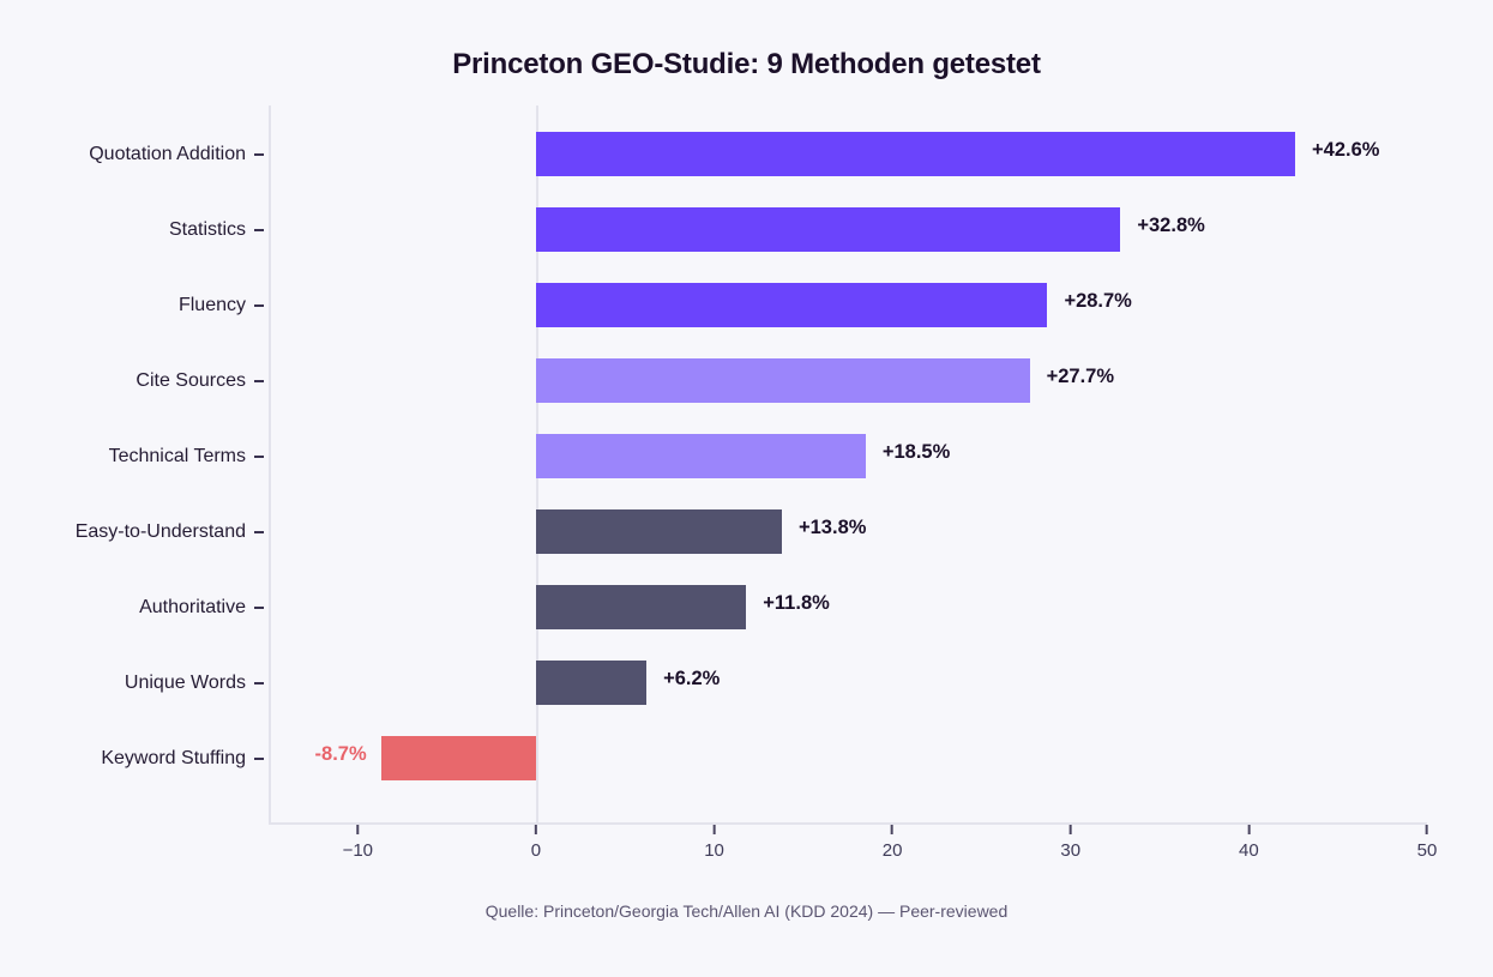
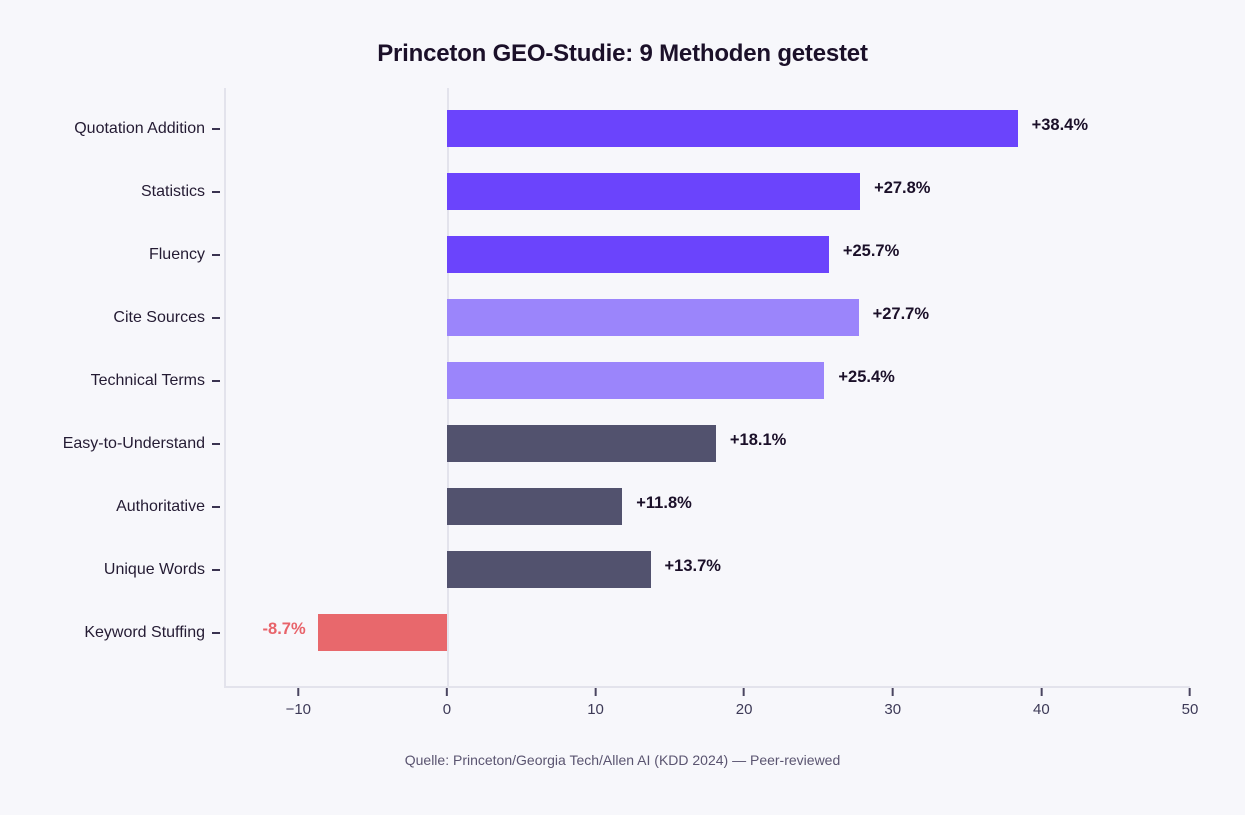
Quotation Addition: +42.6% -> +38.4%
Statistics: +32.8% -> +27.8%
Fluency: +28.7% -> +25.7%
Technical Terms: +18.5% -> +25.4%
Easy-to-Understand: +13.8% -> +18.1%
Unique Words: +6.2% -> +13.7%
